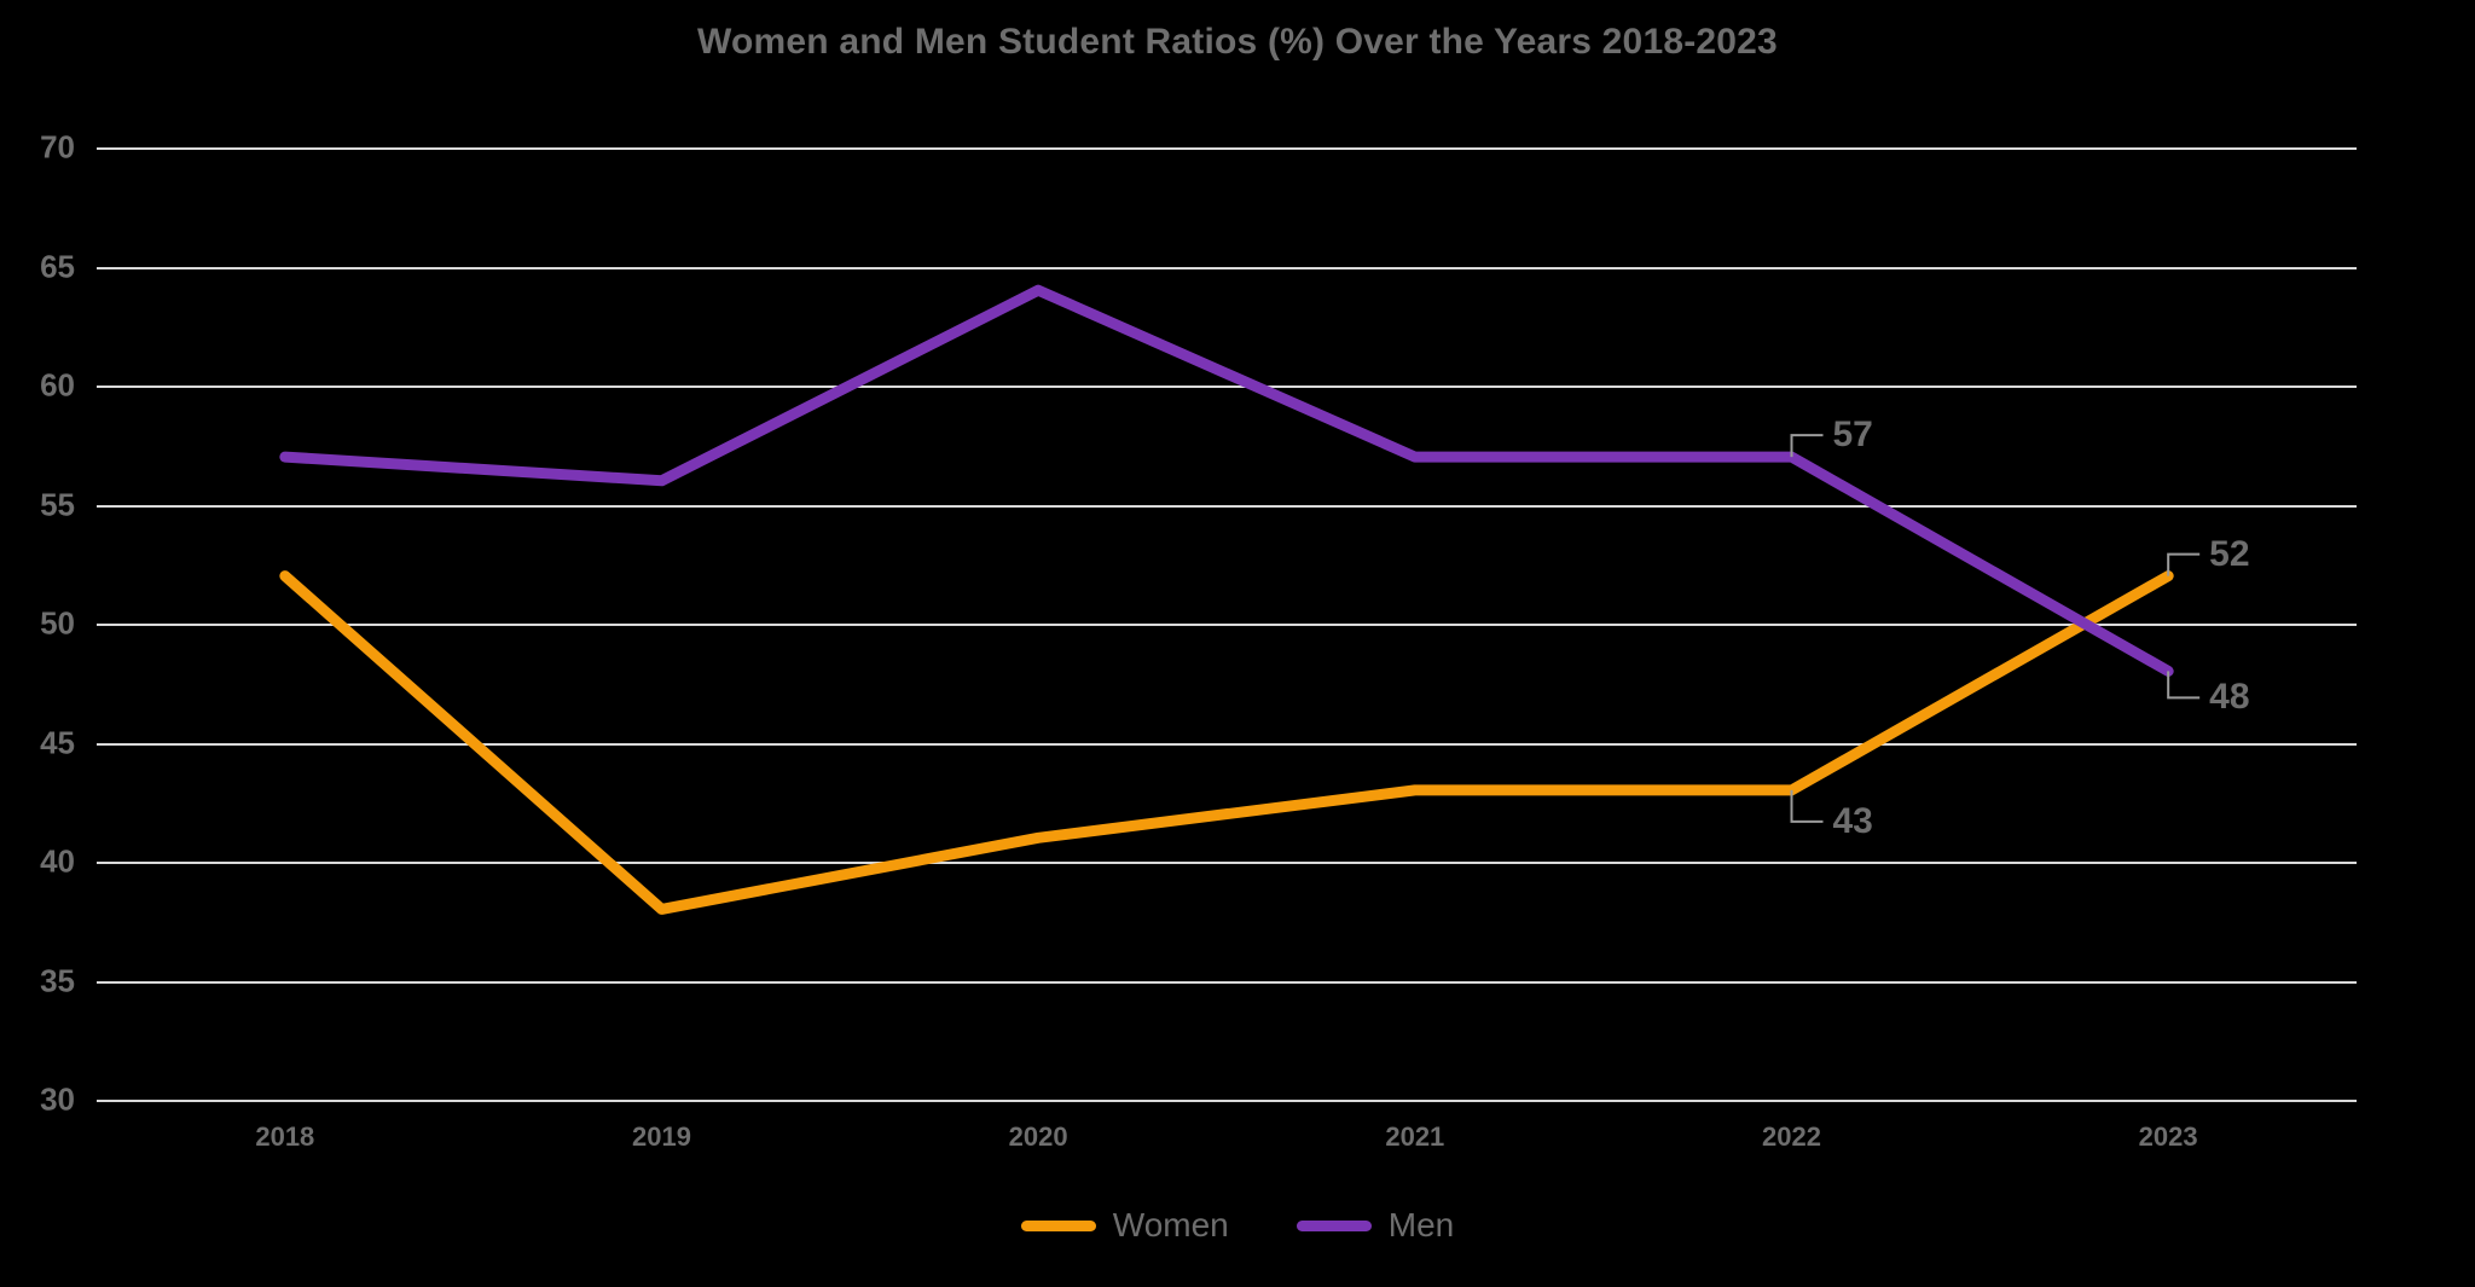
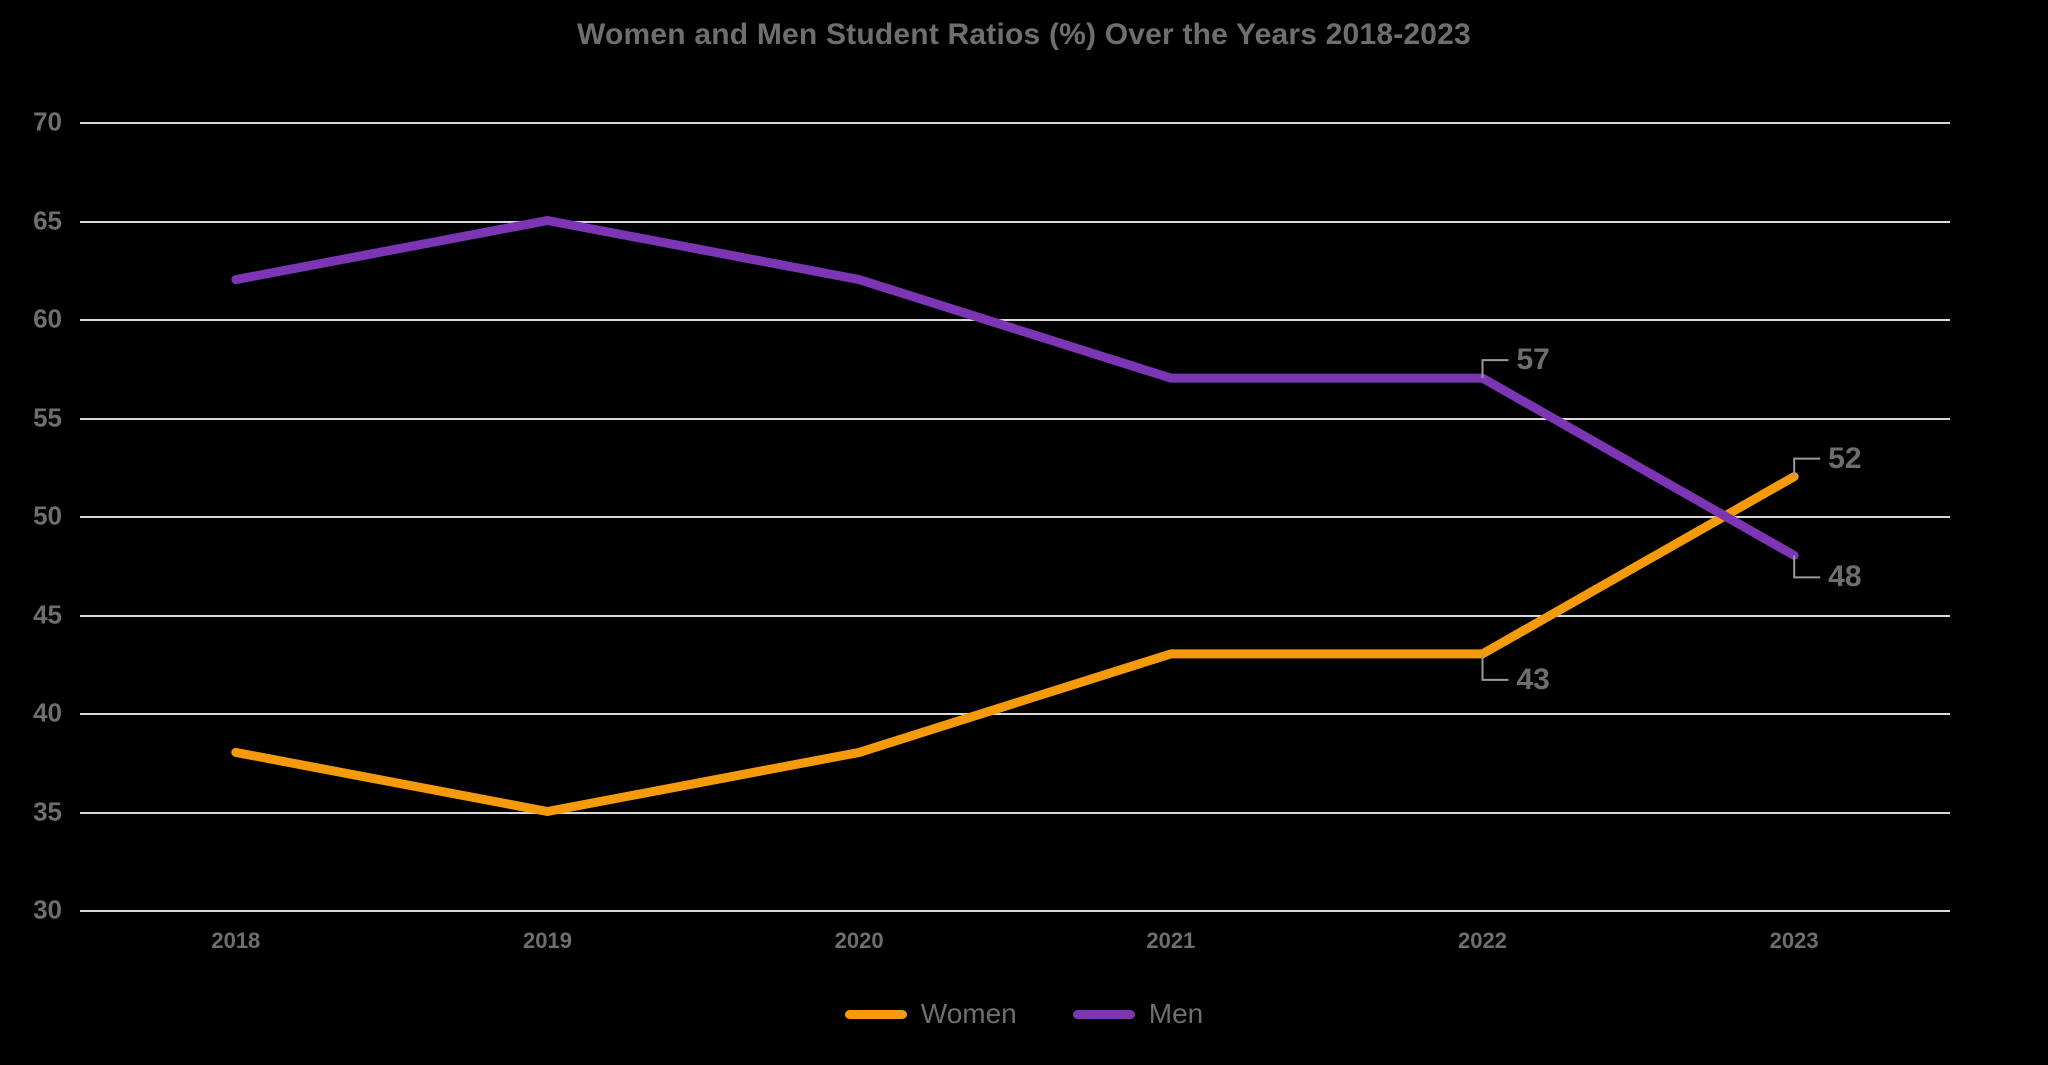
Women/2018: 52 -> 38
Men/2018: 57 -> 62
Women/2019: 38 -> 35
Men/2019: 56 -> 65
Women/2020: 41 -> 38
Men/2020: 64 -> 62
